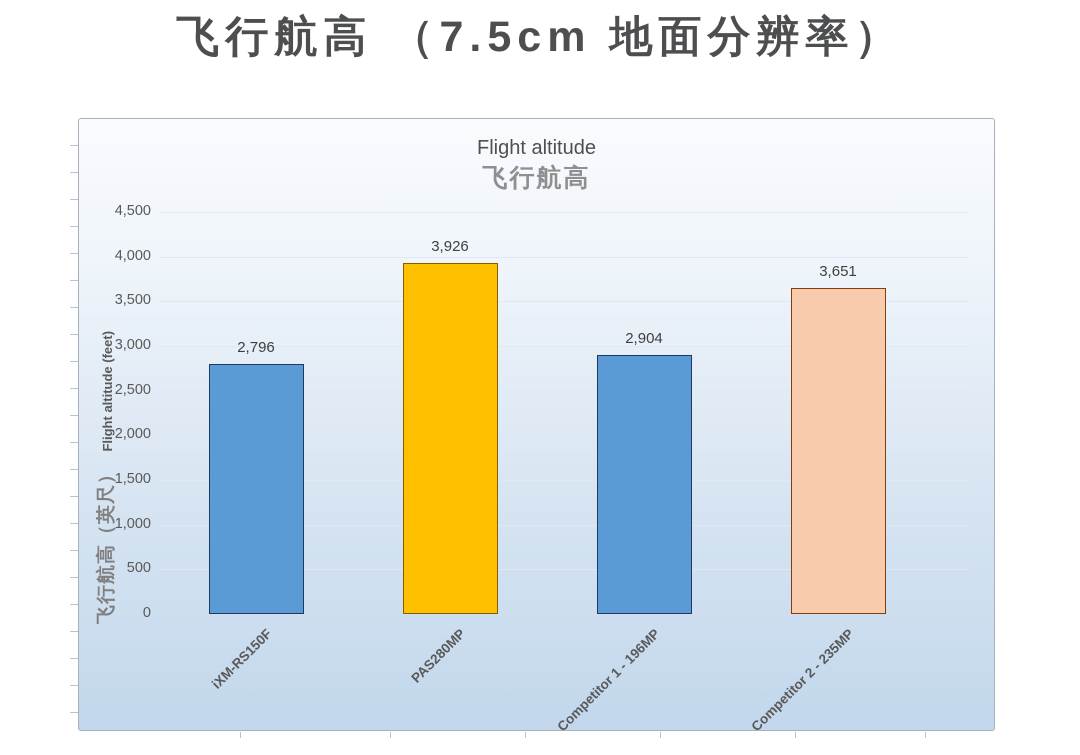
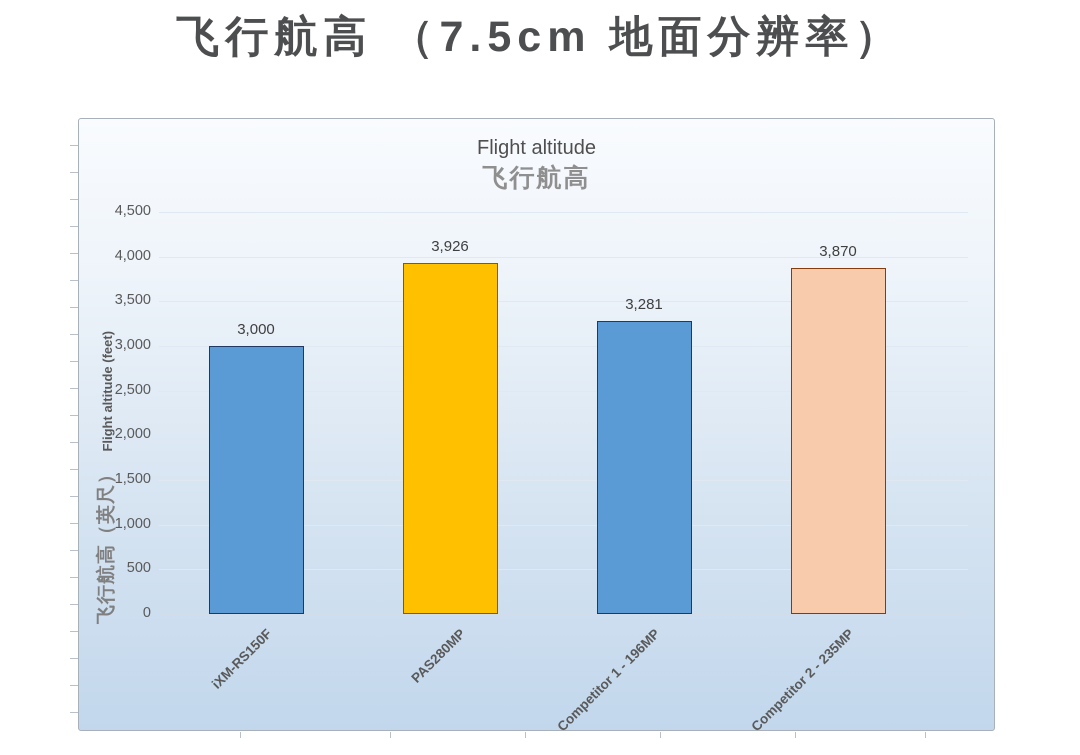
iXM-RS150F: 2,796 -> 3,000
Competitor 1 - 196MP: 2,904 -> 3,281
Competitor 2 - 235MP: 3,651 -> 3,870
